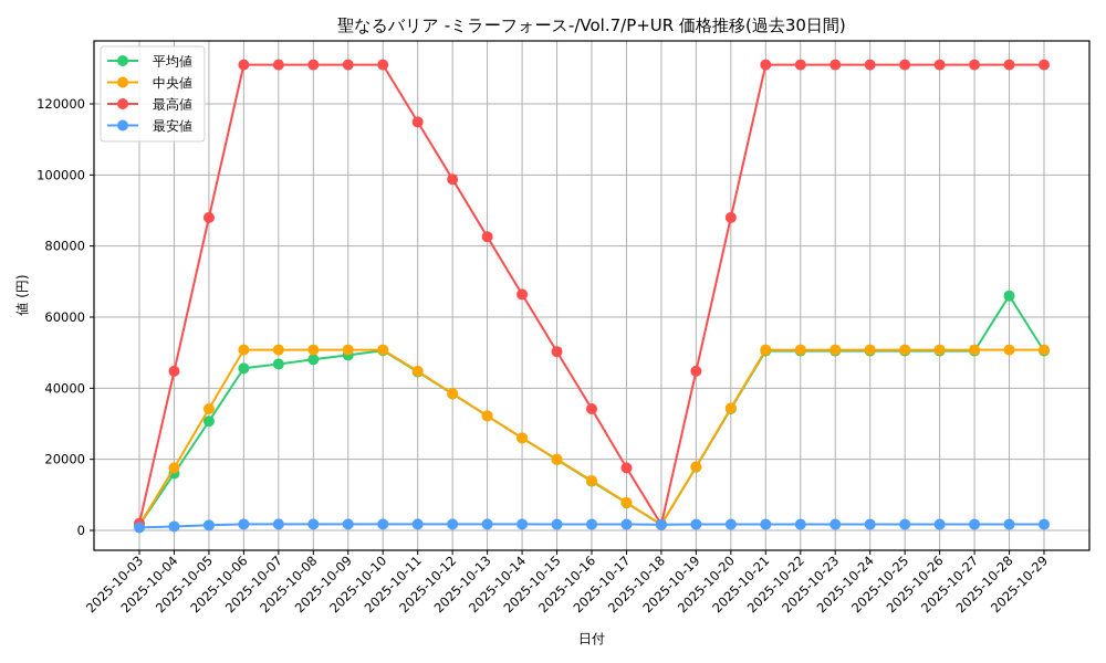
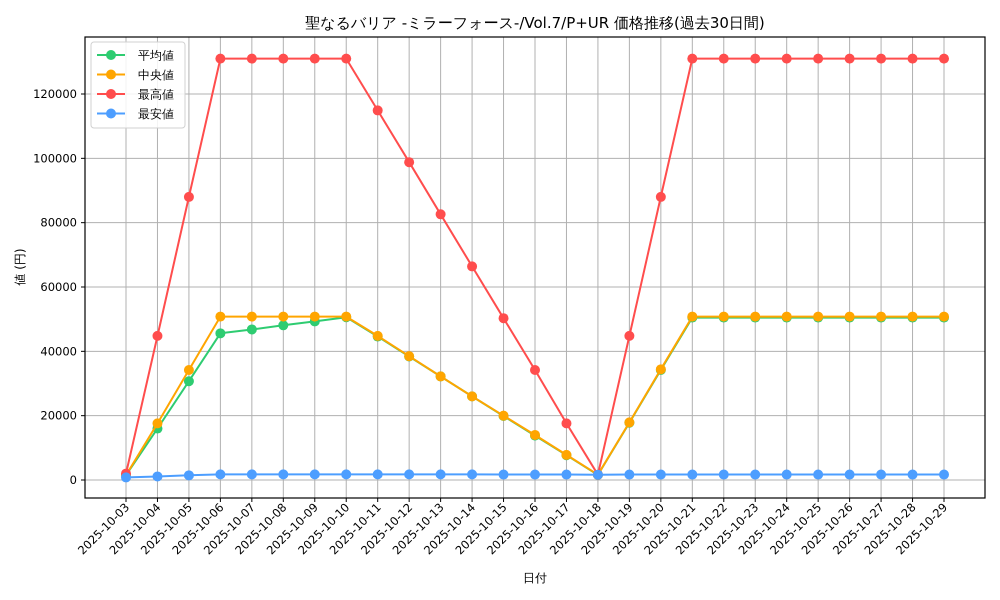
平均値/2025-10-28: 66000 -> 50000
